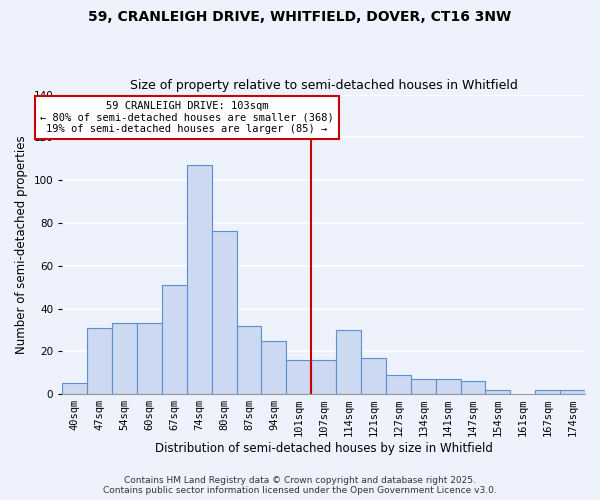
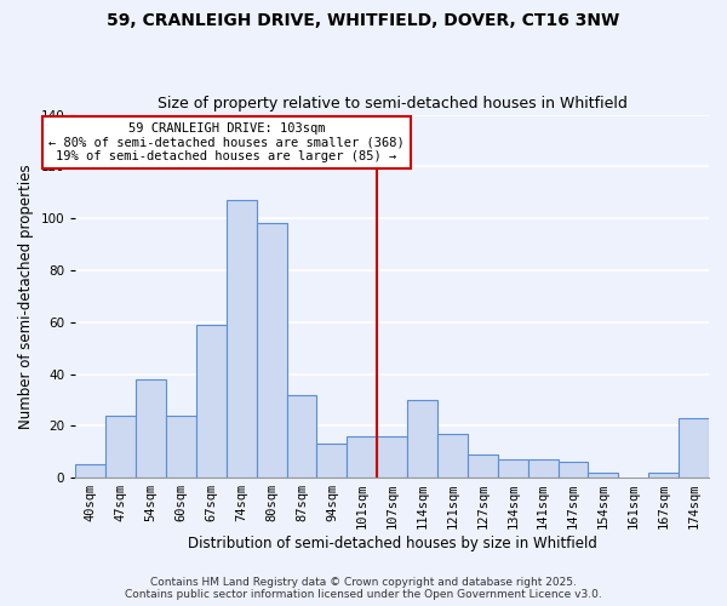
47sqm: 31 -> 24
54sqm: 33 -> 38
60sqm: 33 -> 24
67sqm: 51 -> 59
80sqm: 76 -> 98
94sqm: 25 -> 13
174sqm: 2 -> 23
